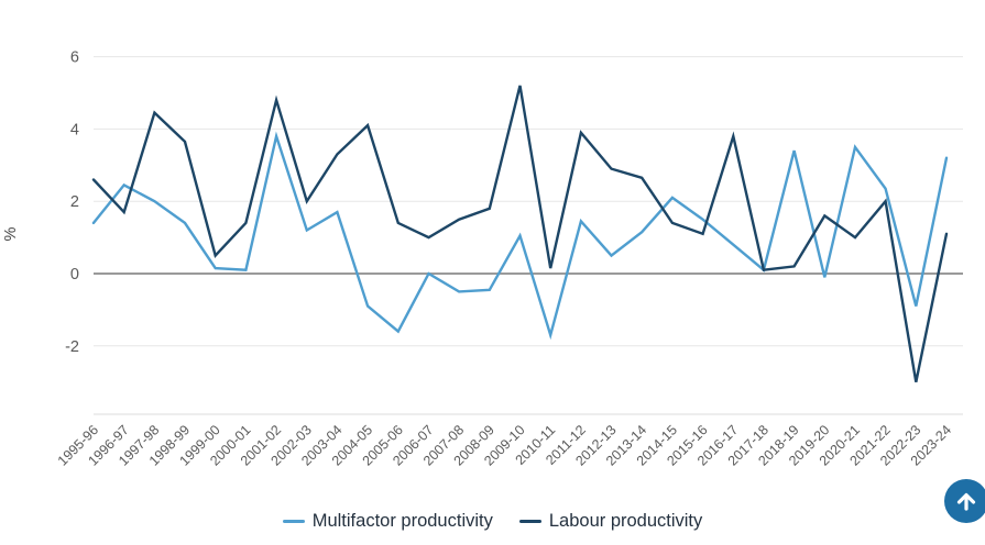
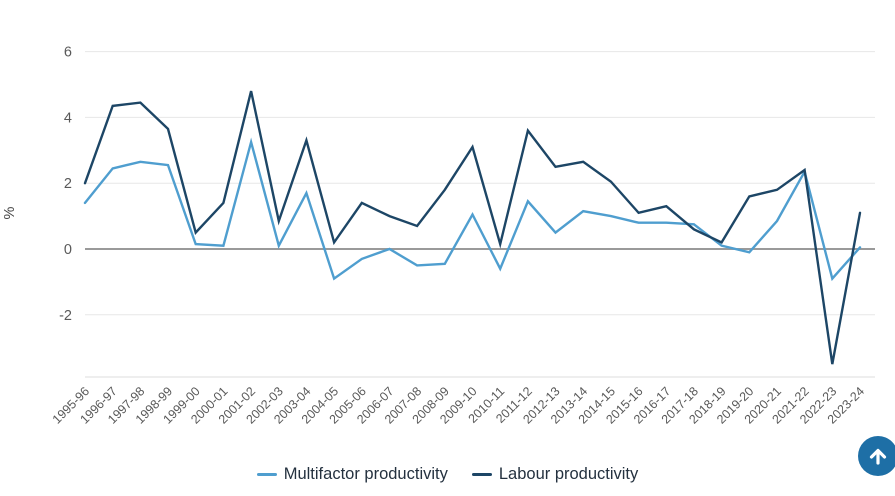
Labour productivity/1995-96: 2.6 -> 2.0
Labour productivity/1996-97: 1.7 -> 4.3
Multifactor productivity/1997-98: 2.0 -> 2.6
Multifactor productivity/1998-99: 1.4 -> 2.5
Multifactor productivity/2001-02: 3.8 -> 3.2
Multifactor productivity/2002-03: 1.2 -> 0.1
Labour productivity/2002-03: 2.0 -> 0.8
Labour productivity/2004-05: 4.1 -> 0.2
Multifactor productivity/2005-06: -1.6 -> -0.3
Labour productivity/2007-08: 1.5 -> 0.7
Labour productivity/2009-10: 5.2 -> 3.1
Multifactor productivity/2010-11: -1.7 -> -0.6
Labour productivity/2011-12: 3.9 -> 3.6
Labour productivity/2012-13: 2.9 -> 2.5
Multifactor productivity/2014-15: 2.1 -> 1.0
Labour productivity/2014-15: 1.4 -> 2.0
Multifactor productivity/2015-16: 1.5 -> 0.8
Labour productivity/2016-17: 3.8 -> 1.3
Multifactor productivity/2017-18: 0.1 -> 0.8
Labour productivity/2017-18: 0.1 -> 0.6
Multifactor productivity/2018-19: 3.4 -> 0.1
Multifactor productivity/2020-21: 3.5 -> 0.8
Labour productivity/2020-21: 1.0 -> 1.8
Labour productivity/2021-22: 2.0 -> 2.4
Labour productivity/2022-23: -3.0 -> -3.5
Multifactor productivity/2023-24: 3.2 -> 0.1
